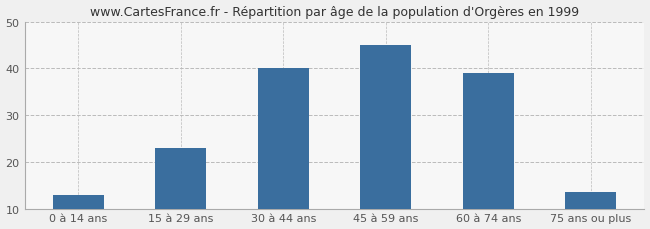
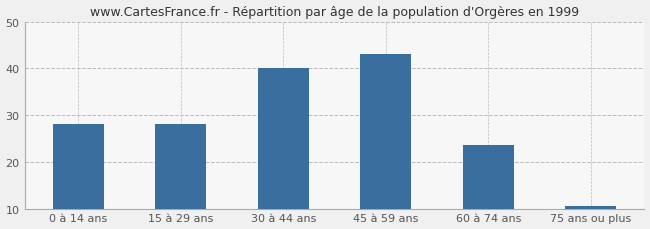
0 à 14 ans: 13.0 -> 28.0
15 à 29 ans: 23.0 -> 28.0
45 à 59 ans: 45.0 -> 43.0
60 à 74 ans: 39.0 -> 23.5
75 ans ou plus: 13.5 -> 10.5
